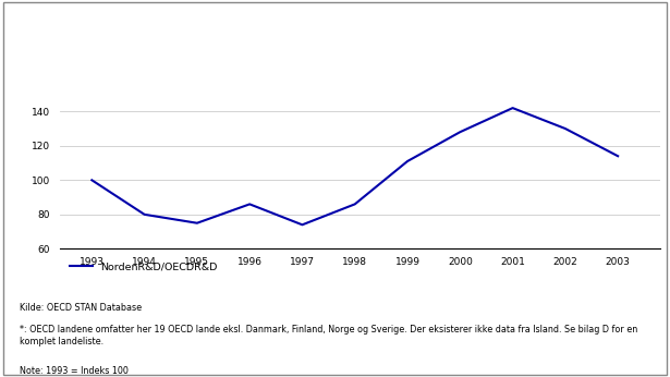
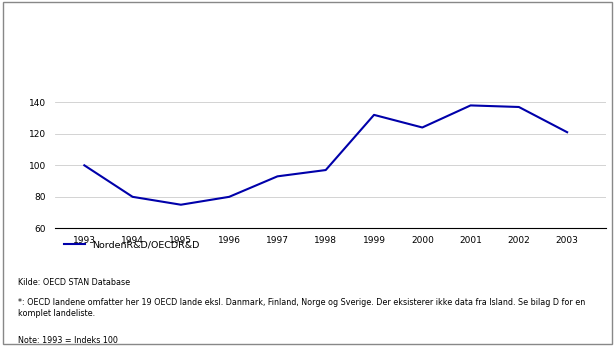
1996: 86 -> 80
1997: 74 -> 93
1998: 86 -> 97
1999: 111 -> 132
2000: 128 -> 124
2001: 142 -> 138
2002: 130 -> 137
2003: 114 -> 121
